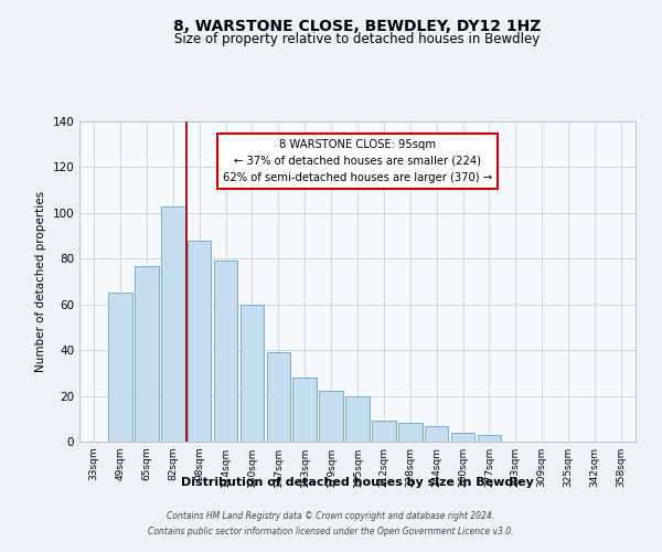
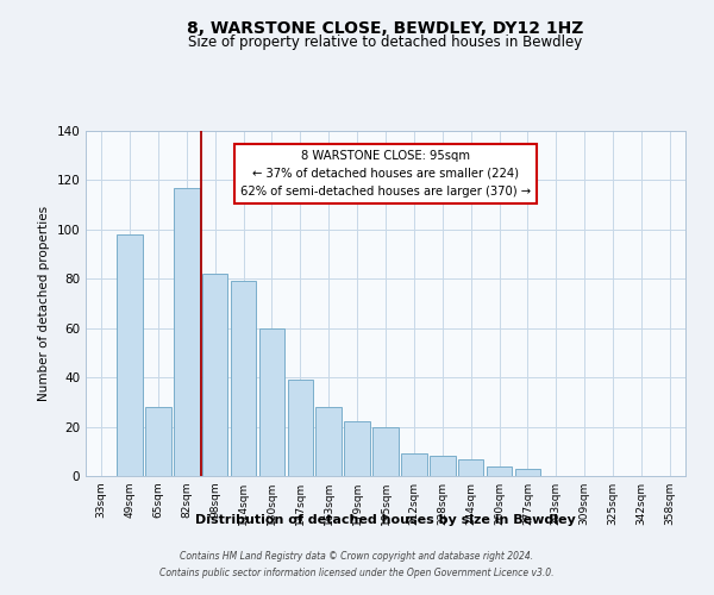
49sqm: 65 -> 98
65sqm: 77 -> 28
82sqm: 103 -> 117
98sqm: 88 -> 82
